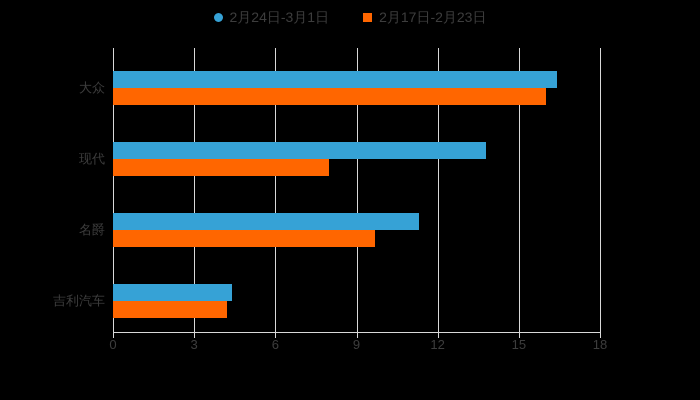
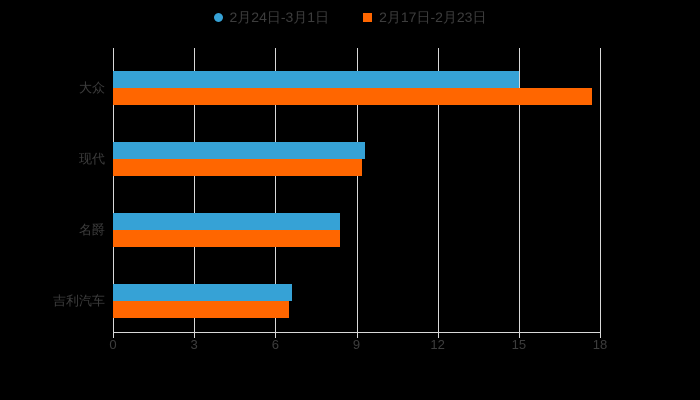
2月24日-3月1日/大众: 16.4 -> 15.0
2月17日-2月23日/大众: 16.0 -> 17.7
2月24日-3月1日/现代: 13.8 -> 9.3
2月17日-2月23日/现代: 8.0 -> 9.2
2月24日-3月1日/名爵: 11.3 -> 8.4
2月17日-2月23日/名爵: 9.7 -> 8.4
2月24日-3月1日/吉利汽车: 4.4 -> 6.6
2月17日-2月23日/吉利汽车: 4.2 -> 6.5
